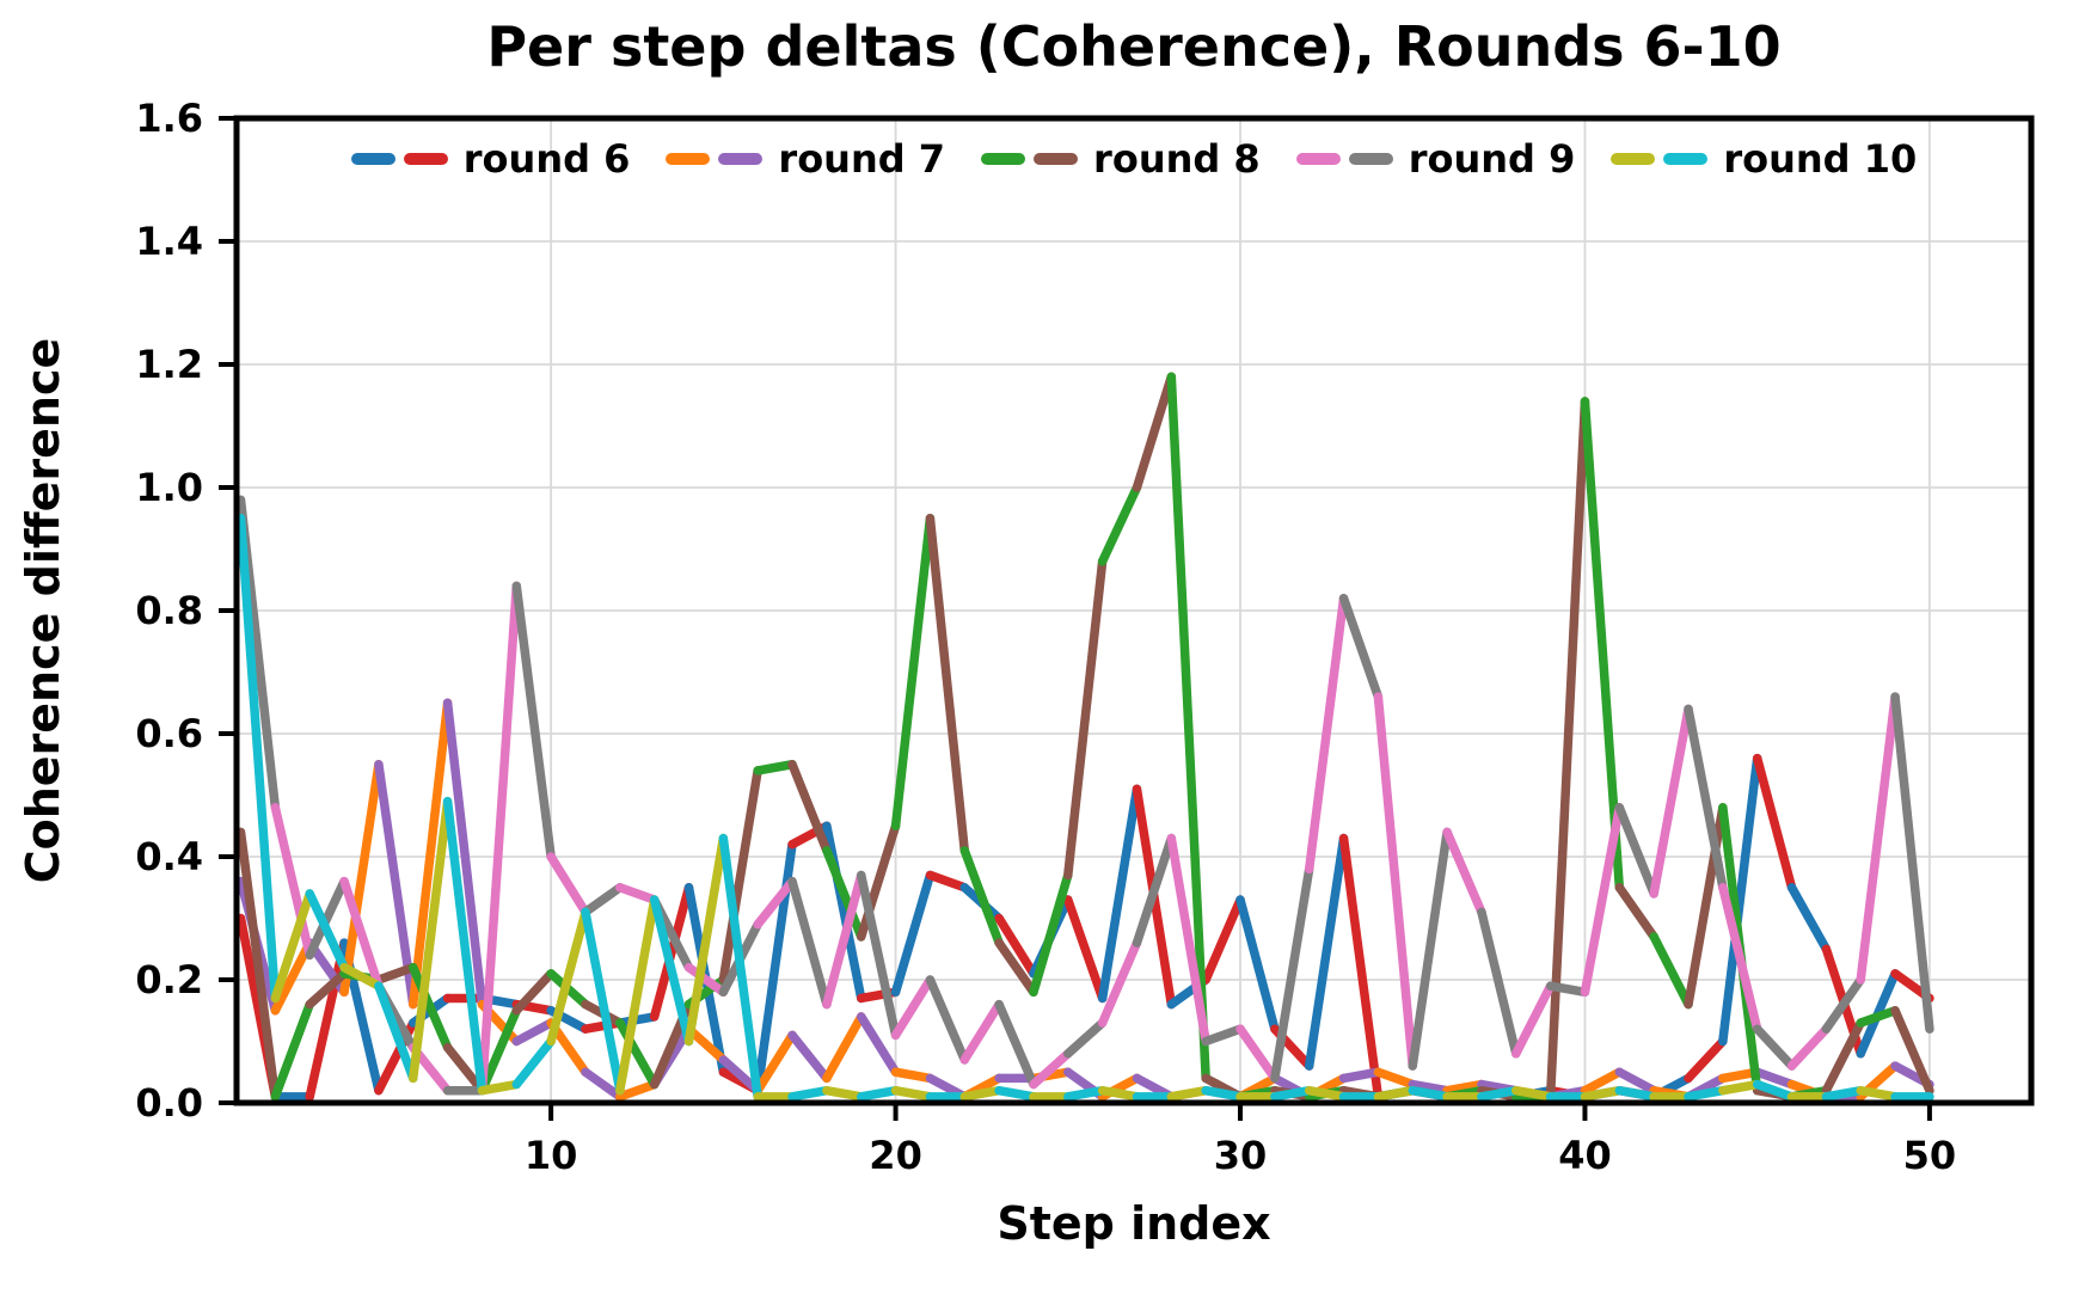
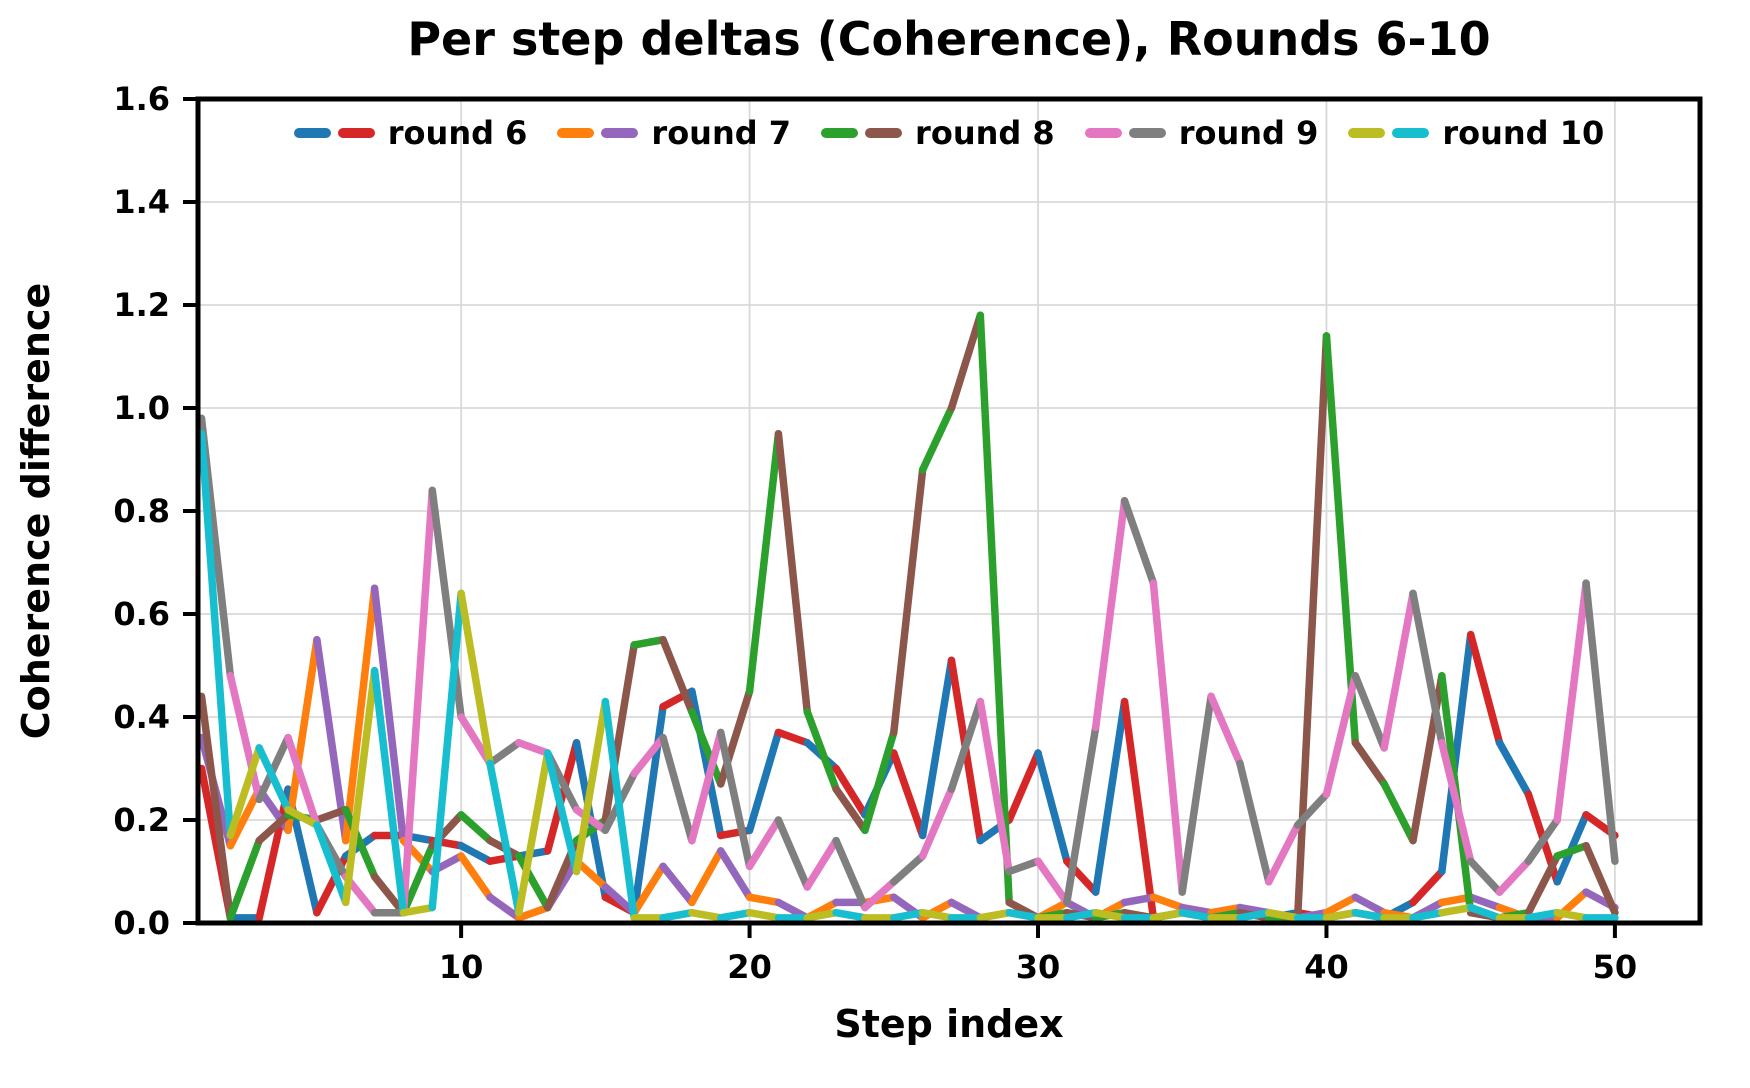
round 10/10: 0.10 -> 0.64
round 9/40: 0.18 -> 0.25
